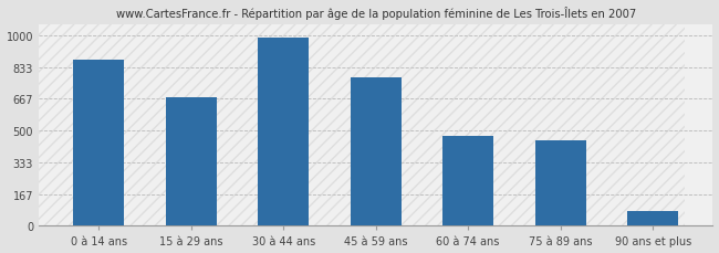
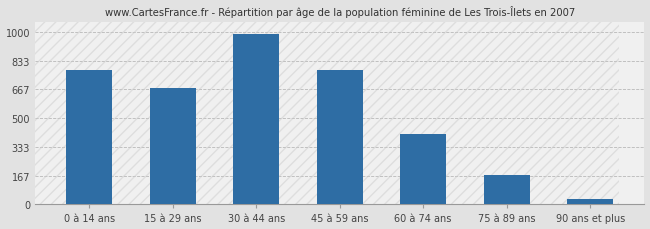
0 à 14 ans: 870 -> 780
60 à 74 ans: 470 -> 410
75 à 89 ans: 450 -> 170
90 ans et plus: 80 -> 30
